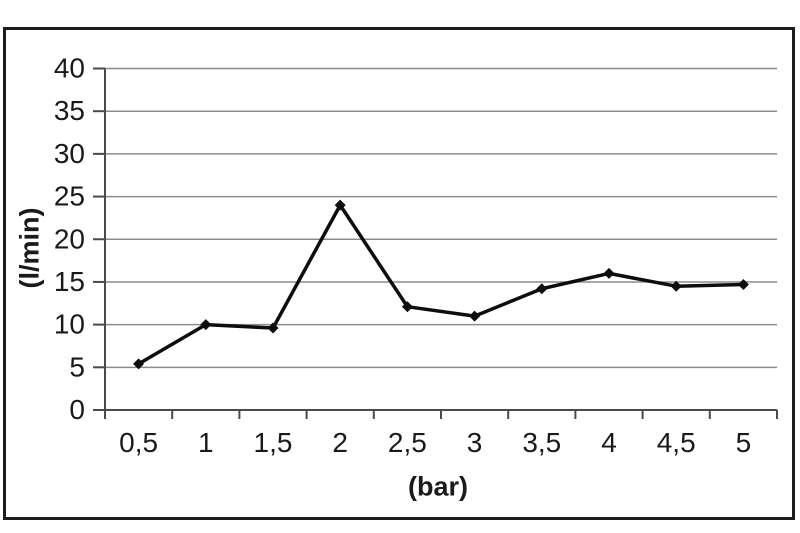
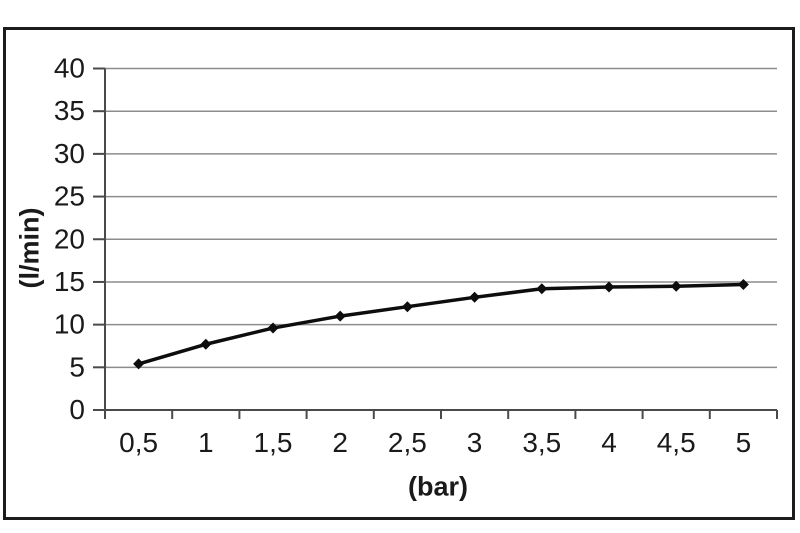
1: 10 -> 8
2: 24 -> 11
3: 11 -> 13
4: 16 -> 14
